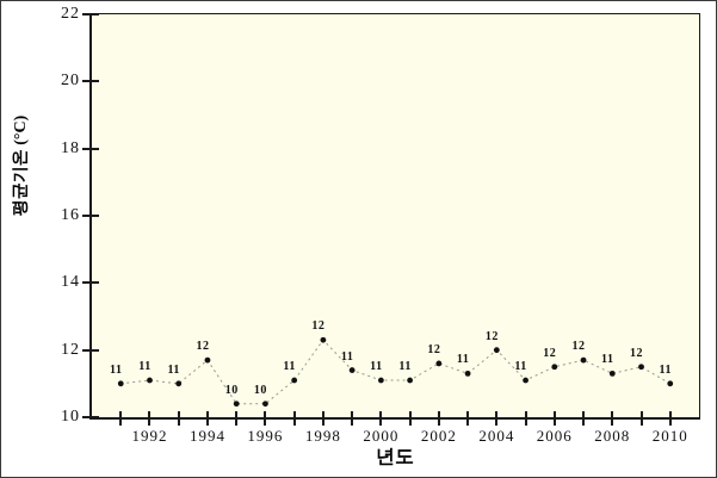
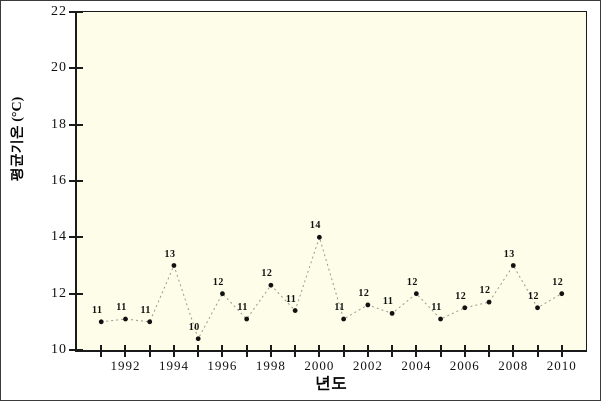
1994: 12 -> 13
1996: 10 -> 12
2000: 11 -> 14
2008: 11 -> 13
2010: 11 -> 12
